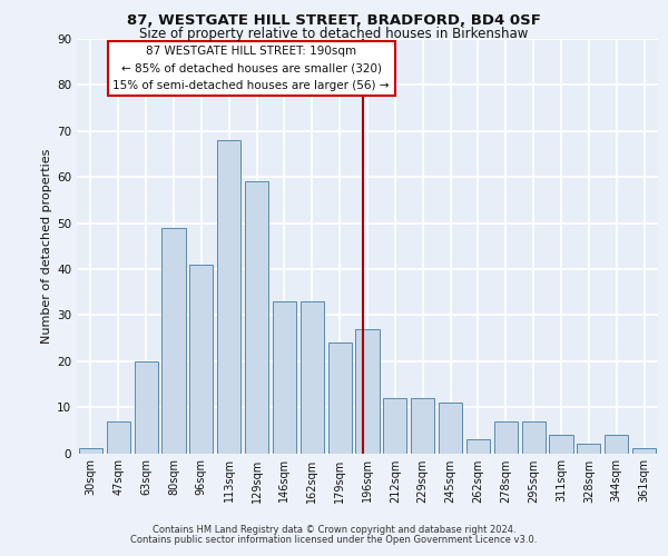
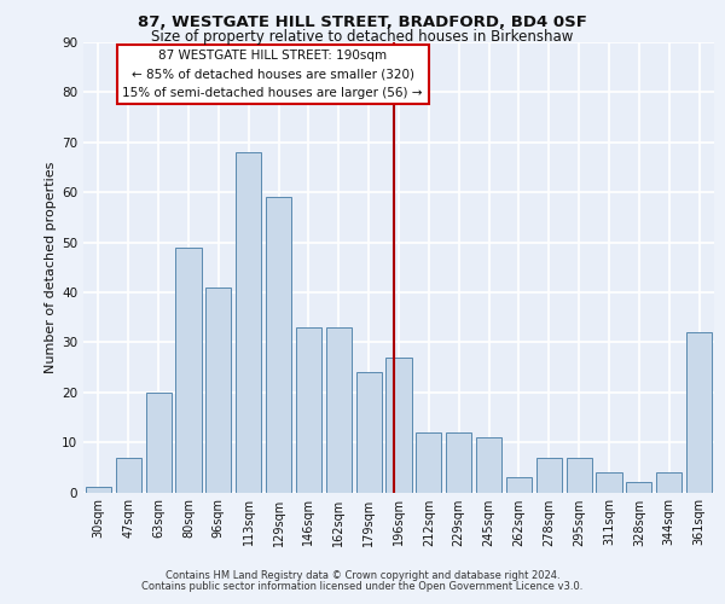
361sqm: 1 -> 32
